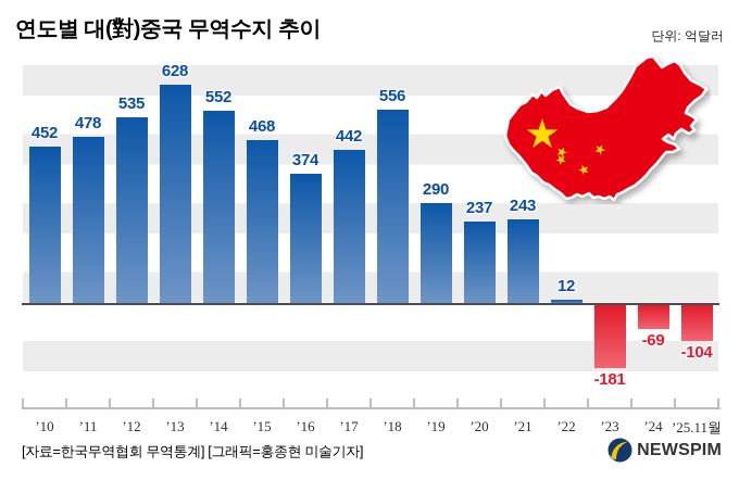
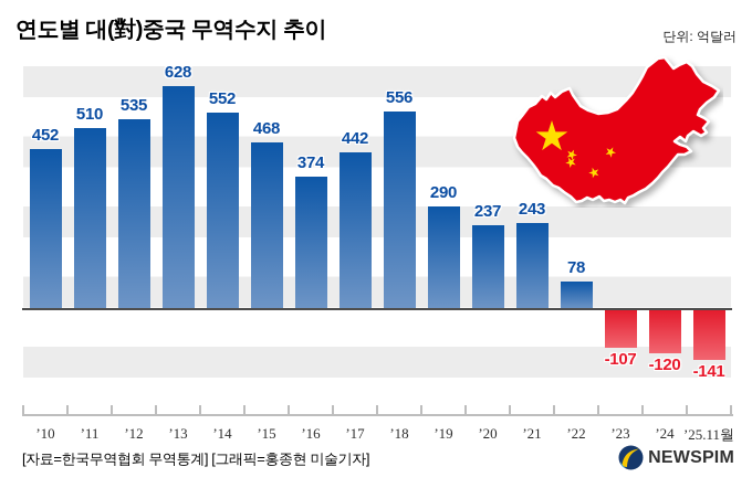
’11: 478 -> 510
’22: 12 -> 78
’23: -181 -> -107
’24: -69 -> -120
’25.11월: -104 -> -141
